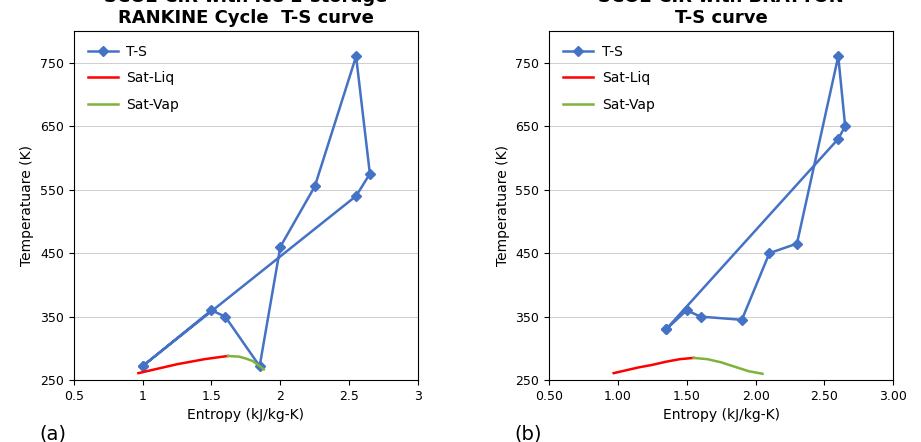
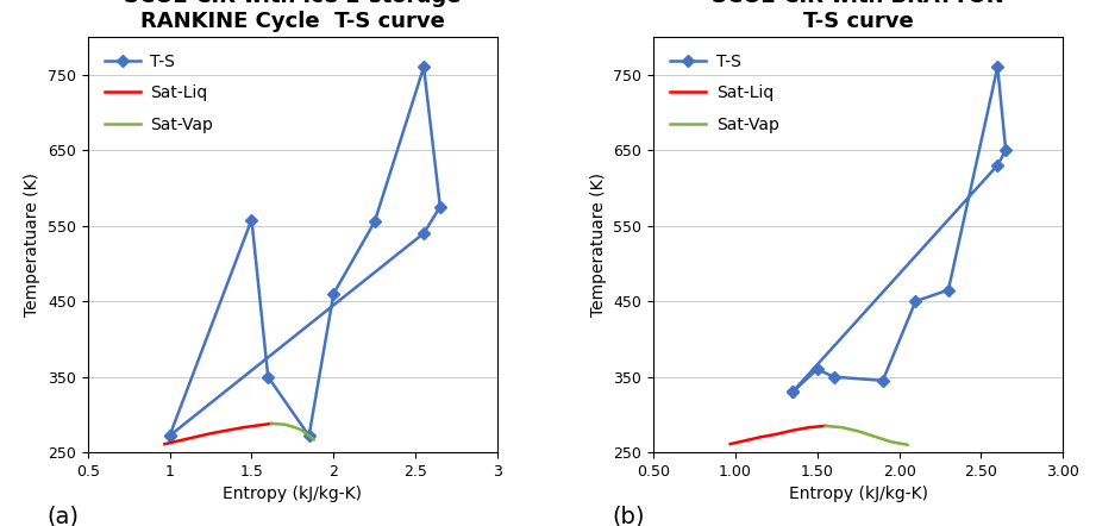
T-S/1.5: 360 -> 558
